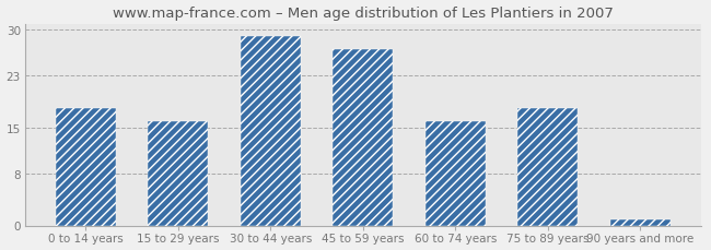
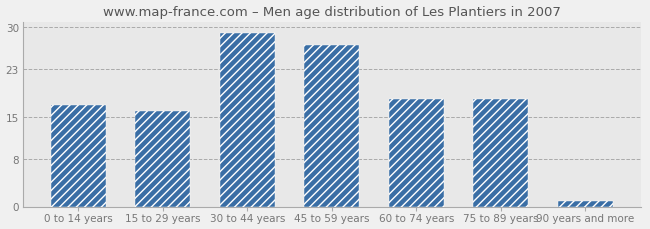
0 to 14 years: 18 -> 17
60 to 74 years: 16 -> 18
